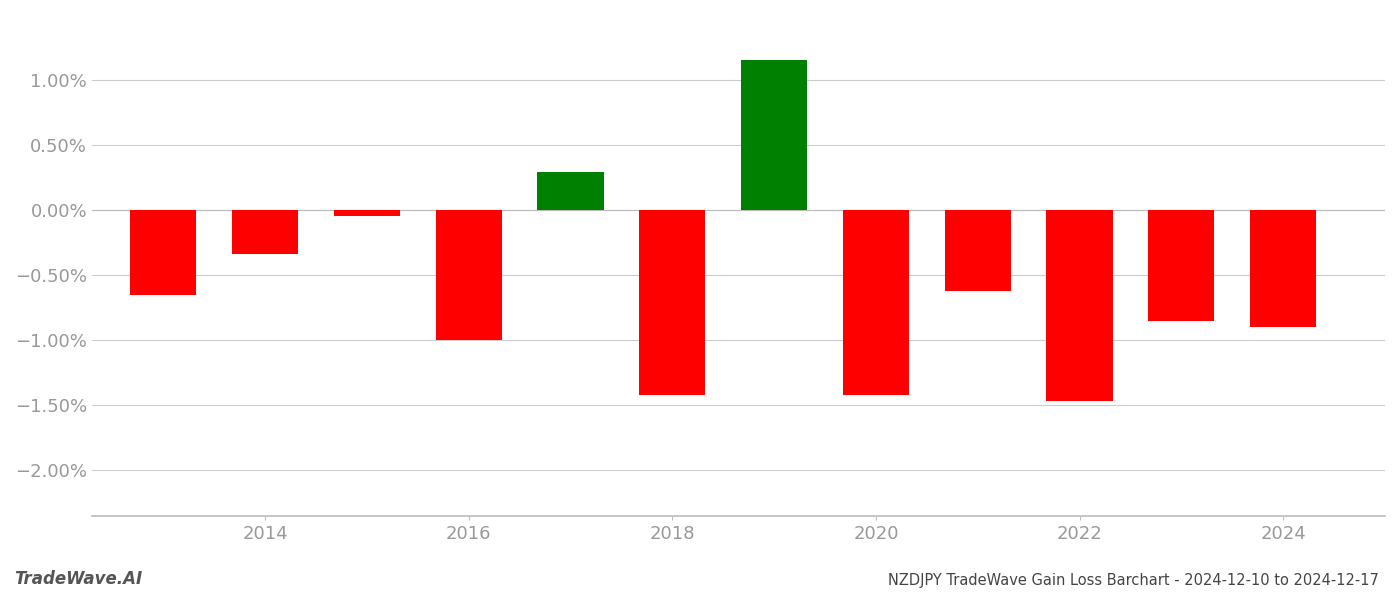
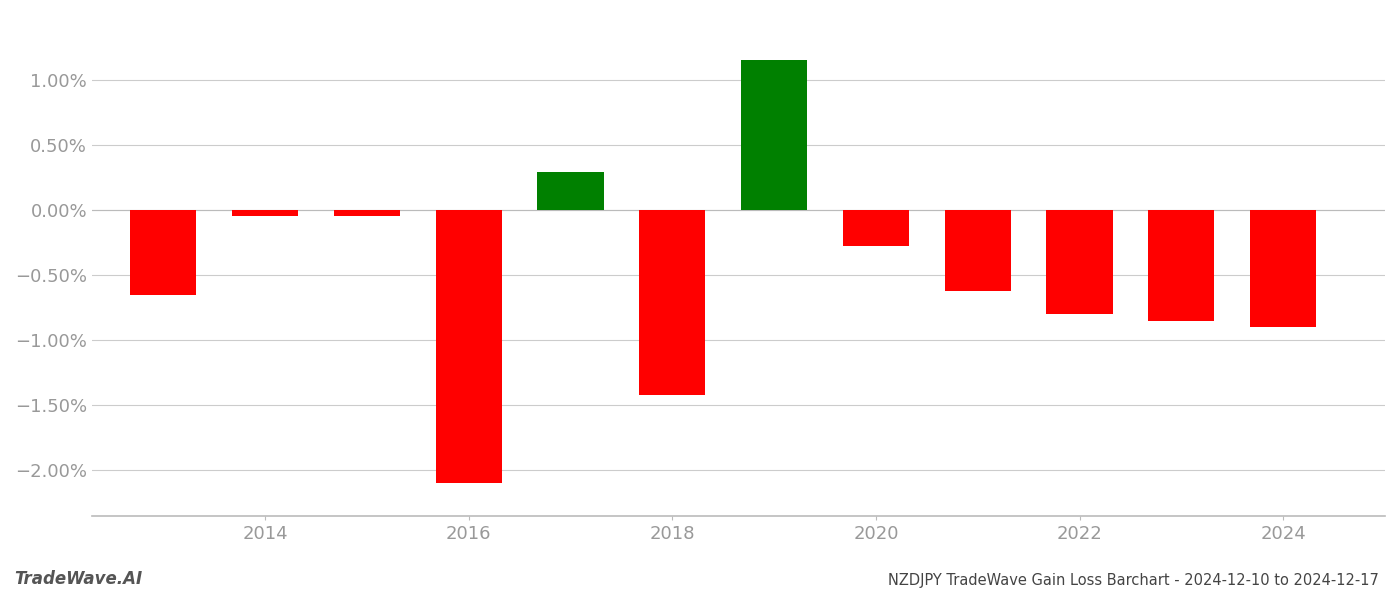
2014: -0.34% -> -0.05%
2016: -1.00% -> -2.10%
2020: -1.42% -> -0.28%
2022: -1.47% -> -0.80%
